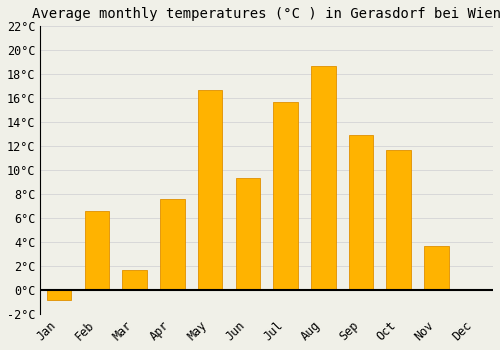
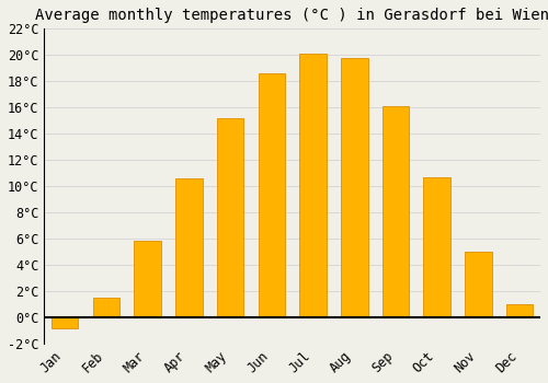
Feb: 6.6°C -> 1.5°C
Mar: 1.7°C -> 5.8°C
Apr: 7.6°C -> 10.6°C
May: 16.7°C -> 15.2°C
Jun: 9.3°C -> 18.6°C
Jul: 15.7°C -> 20.1°C
Aug: 18.7°C -> 19.8°C
Sep: 12.9°C -> 16.1°C
Oct: 11.7°C -> 10.7°C
Nov: 3.7°C -> 5.0°C
Dec: 0.1°C -> 1.0°C
